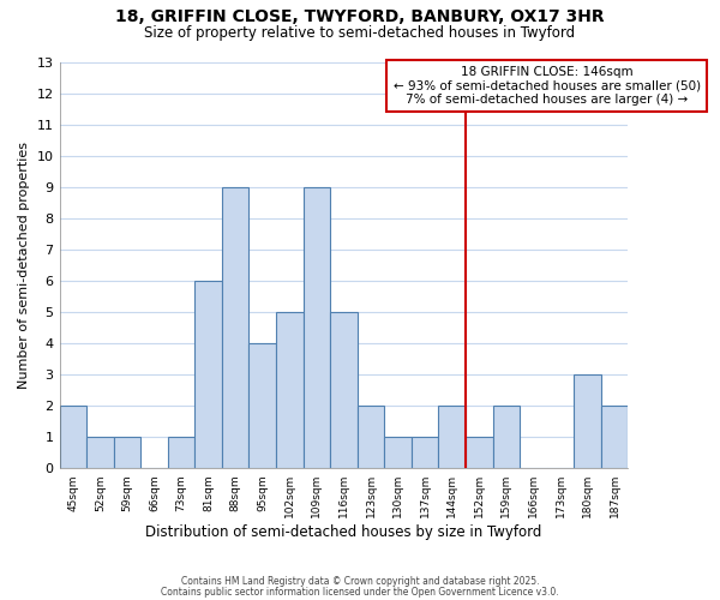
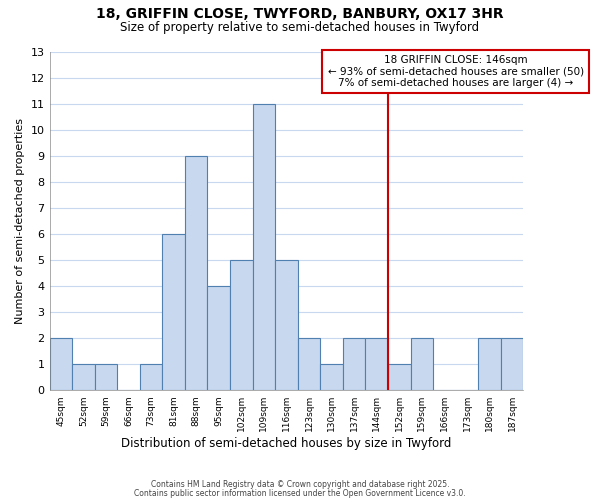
109sqm: 9 -> 11
137sqm: 1 -> 2
180sqm: 3 -> 2
